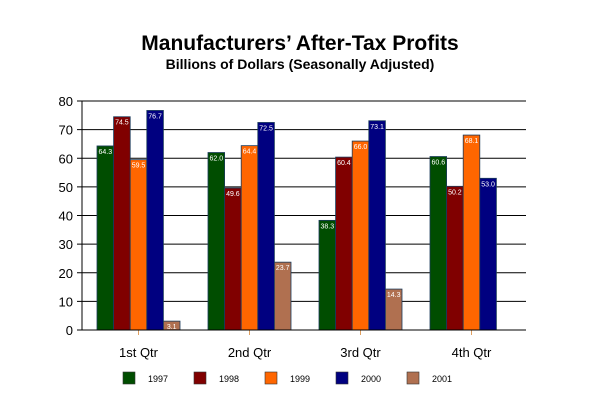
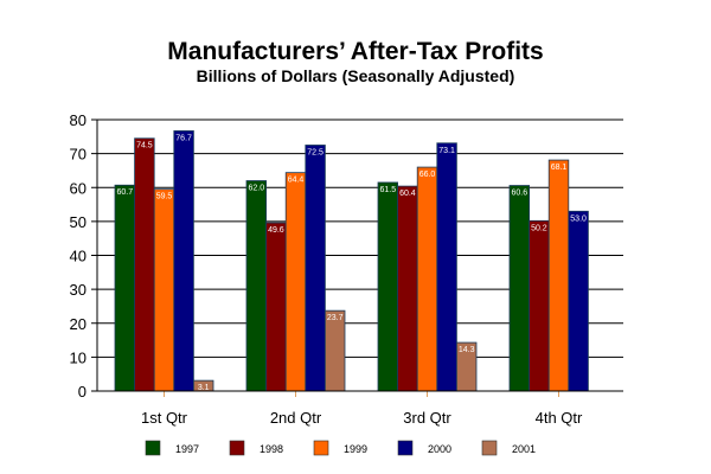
1997/1st Qtr: 64.3 -> 60.7
1997/3rd Qtr: 38.3 -> 61.5
